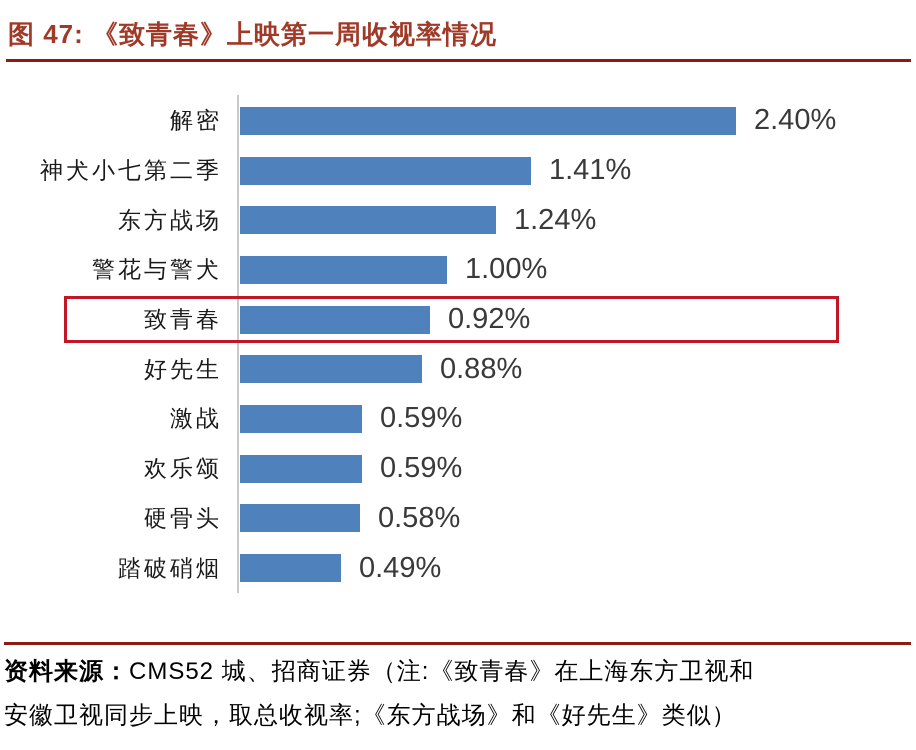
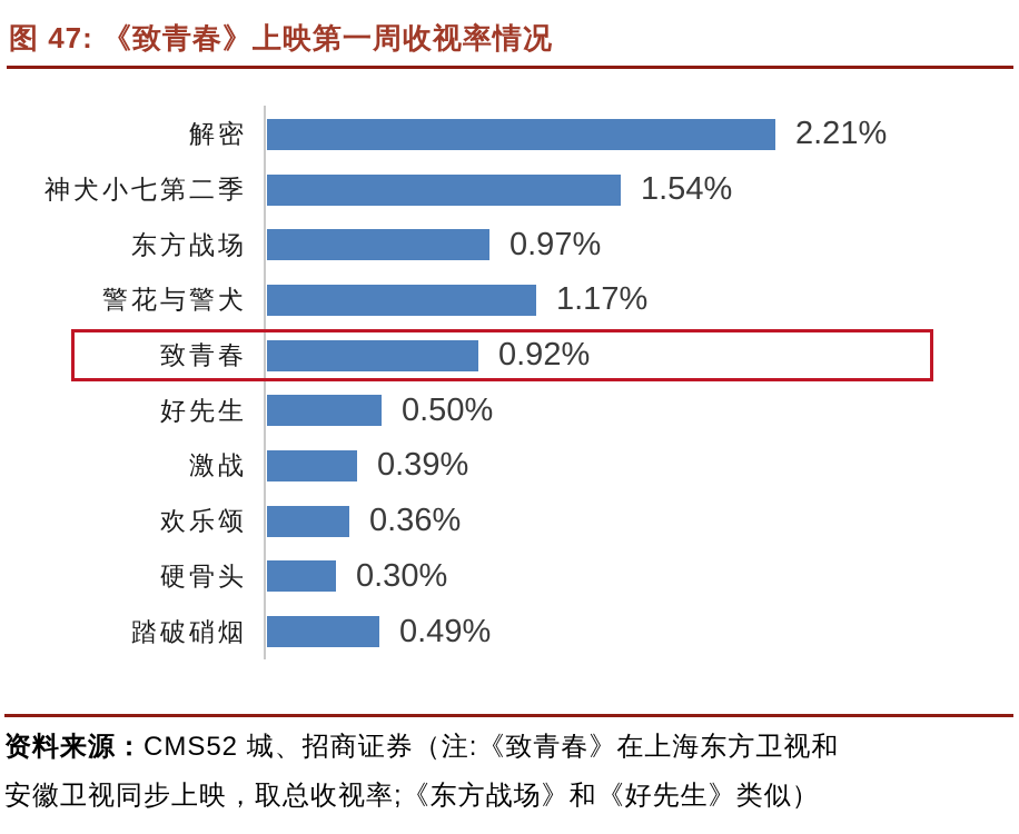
解密: 2.40% -> 2.21%
神犬小七第二季: 1.41% -> 1.54%
东方战场: 1.24% -> 0.97%
警花与警犬: 1.00% -> 1.17%
好先生: 0.88% -> 0.50%
激战: 0.59% -> 0.39%
欢乐颂: 0.59% -> 0.36%
硬骨头: 0.58% -> 0.30%
